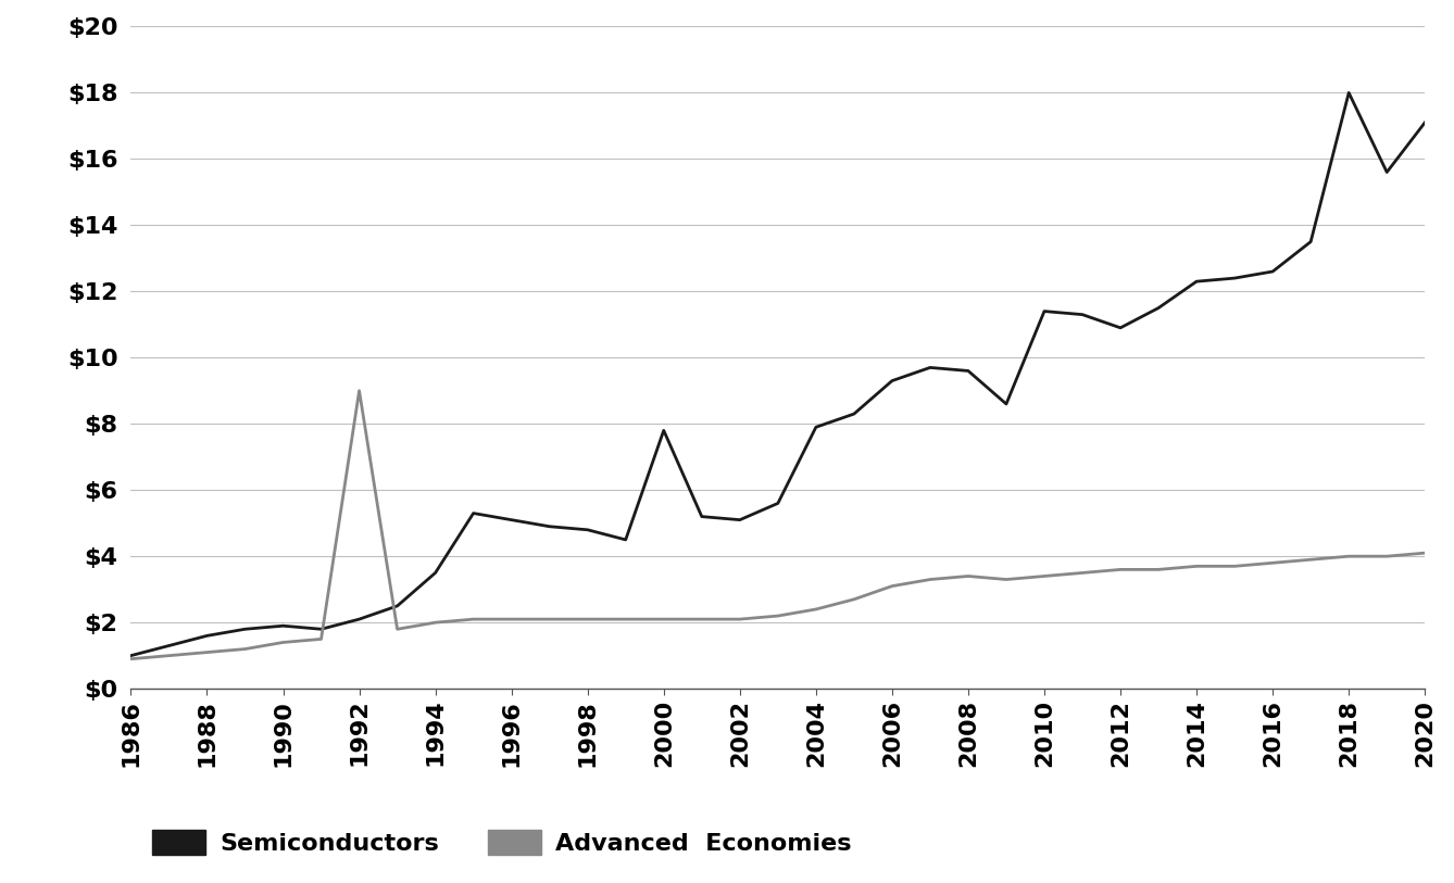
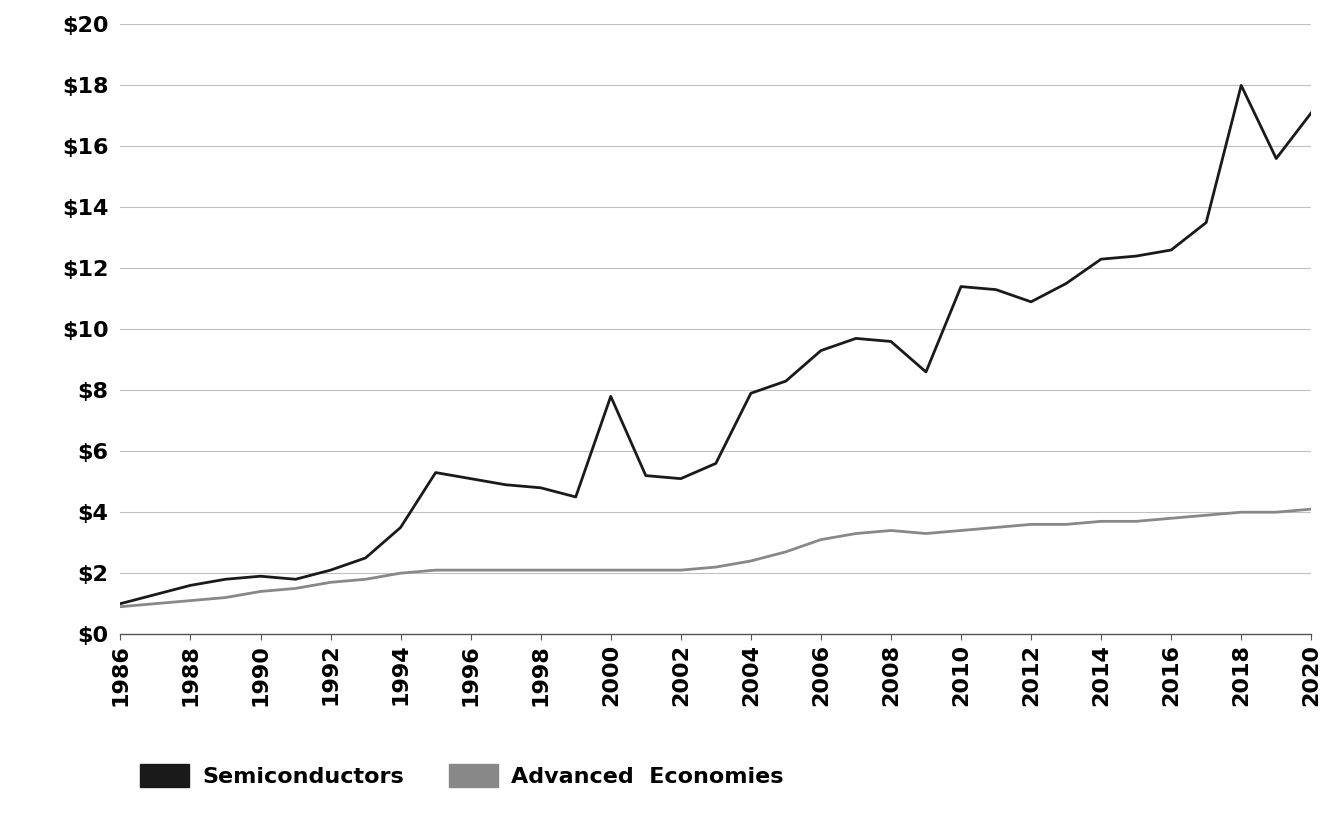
Advanced Economies/1992: $9.0 -> $1.7
